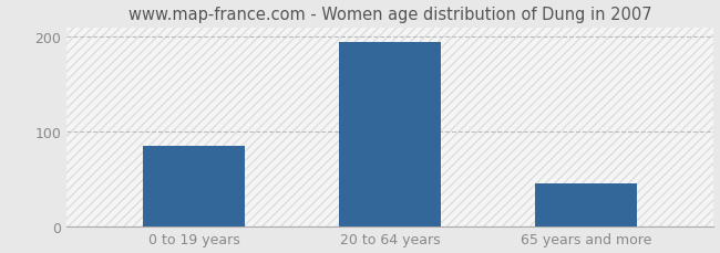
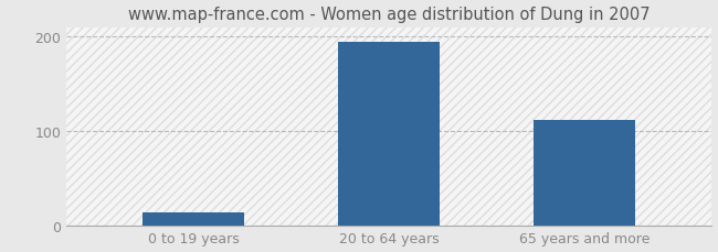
0 to 19 years: 85 -> 14
65 years and more: 45 -> 112
